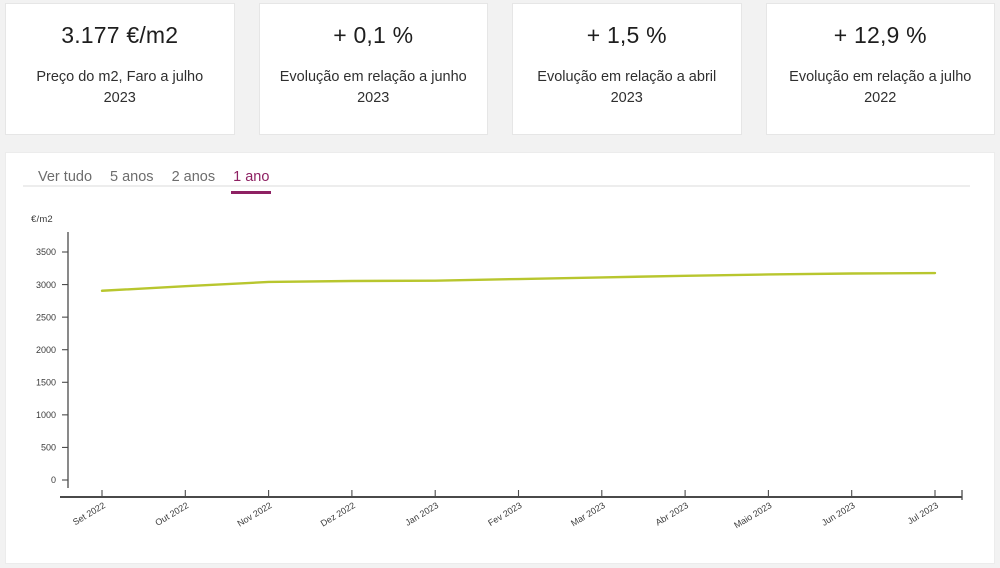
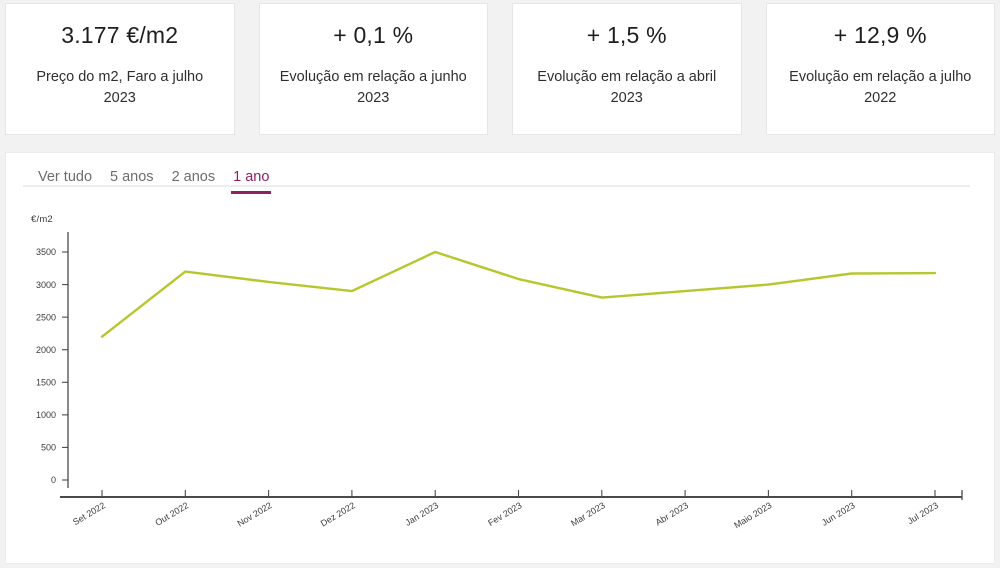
Set 2022: 2900 -> 2200
Out 2022: 3000 -> 3200
Dez 2022: 3100 -> 2900
Jan 2023: 3100 -> 3500
Mar 2023: 3100 -> 2800
Abr 2023: 3100 -> 2900
Maio 2023: 3200 -> 3000
